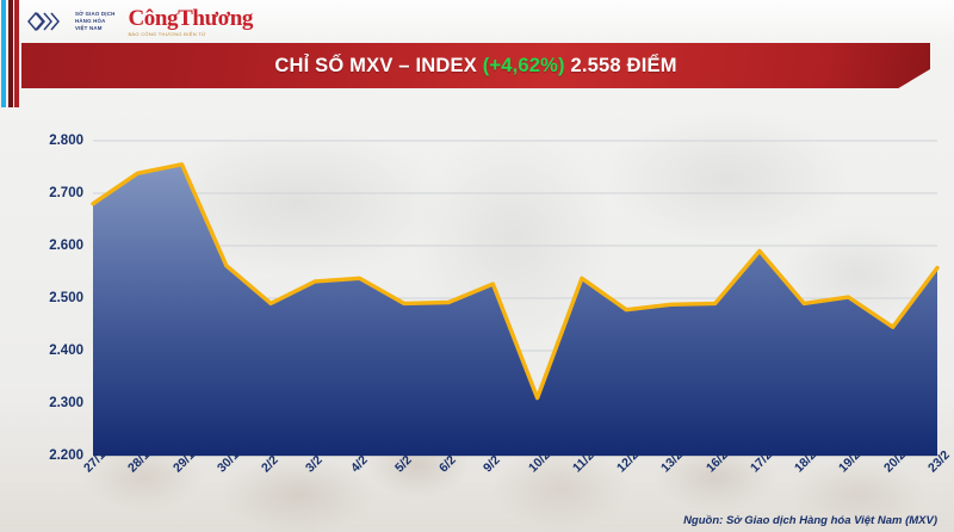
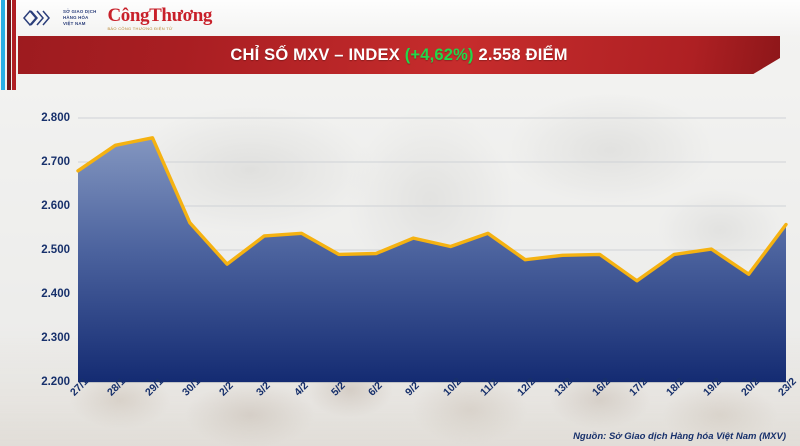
2/2: 2490 -> 2470
10/2: 2310 -> 2510
17/2: 2590 -> 2430
